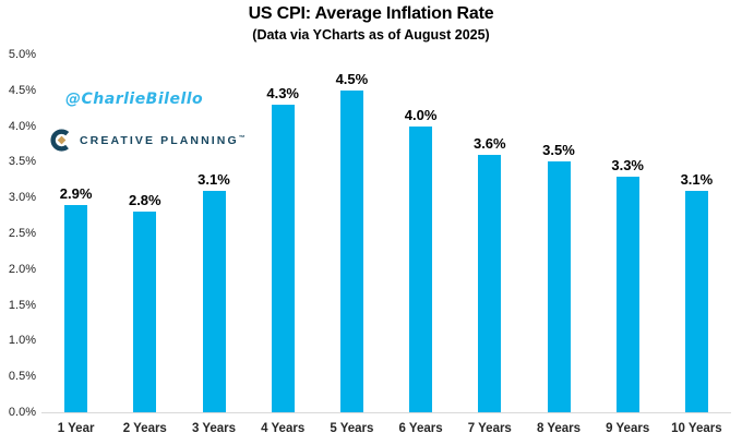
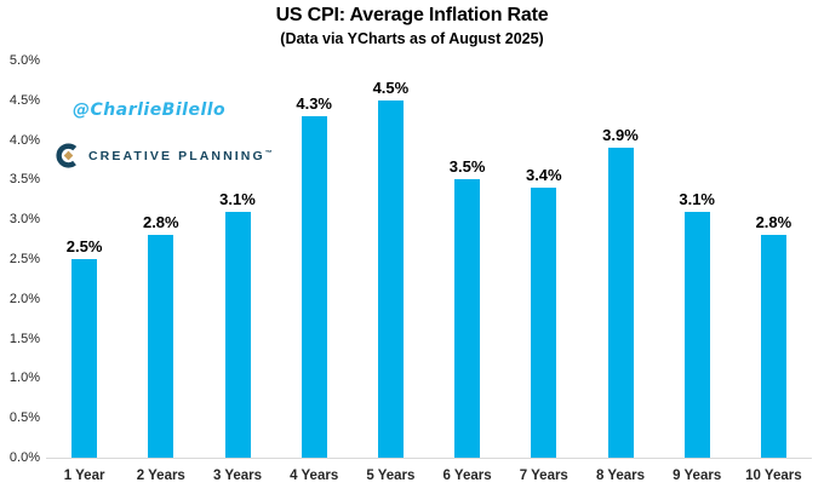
1 Year: 2.9% -> 2.5%
6 Years: 4.0% -> 3.5%
7 Years: 3.6% -> 3.4%
8 Years: 3.5% -> 3.9%
9 Years: 3.3% -> 3.1%
10 Years: 3.1% -> 2.8%
